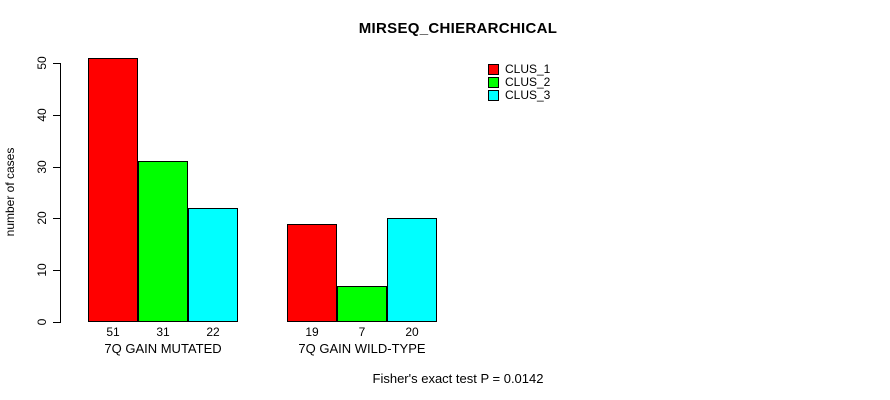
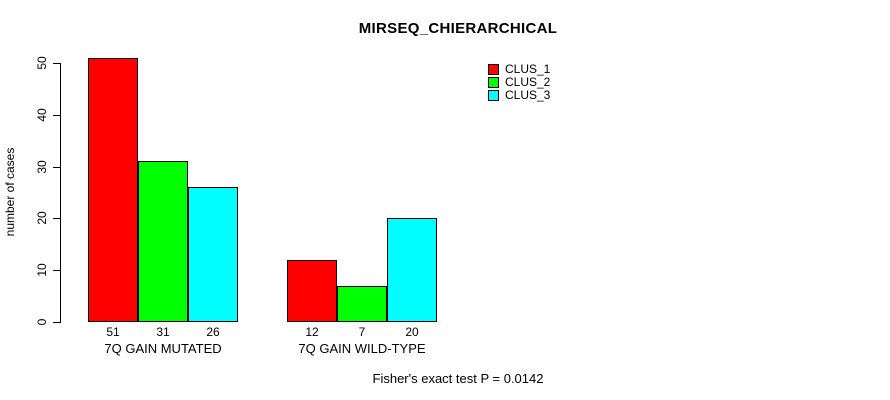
CLUS_3/7Q GAIN MUTATED: 22 -> 26
CLUS_1/7Q GAIN WILD-TYPE: 19 -> 12
